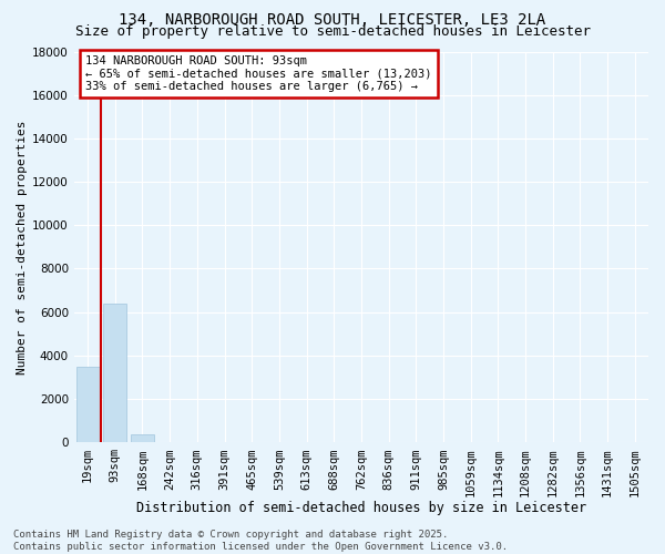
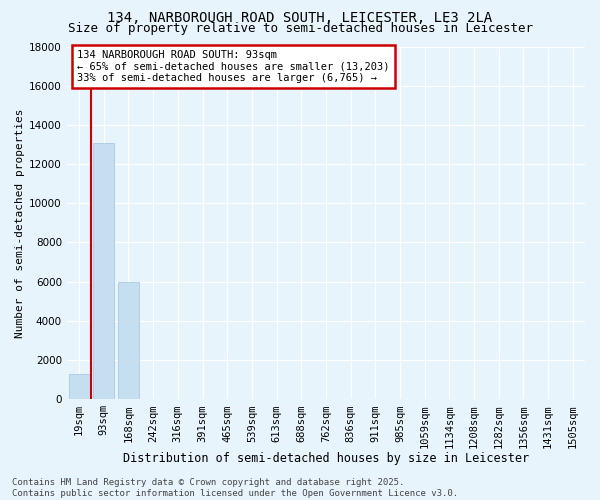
19sqm: 3500 -> 1300
93sqm: 6400 -> 13100
168sqm: 400 -> 6000
